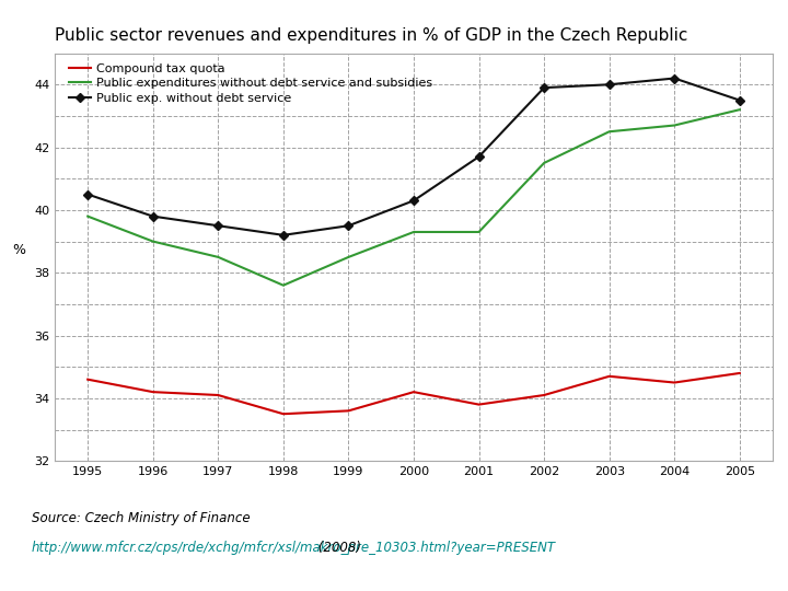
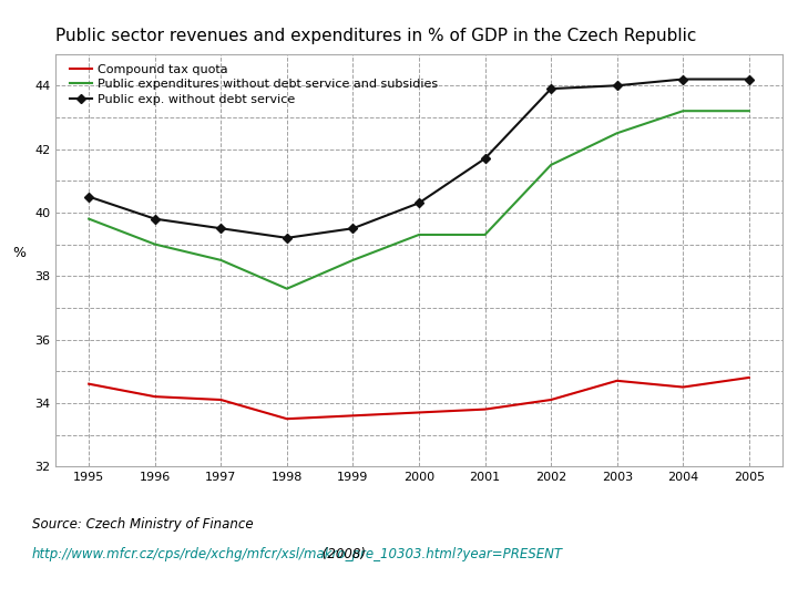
Compound tax quota/2000: 34.2 -> 33.7
Public expenditures without debt service and subsidies/2004: 42.7 -> 43.2
Public exp. without debt service/2005: 43.5 -> 44.2
